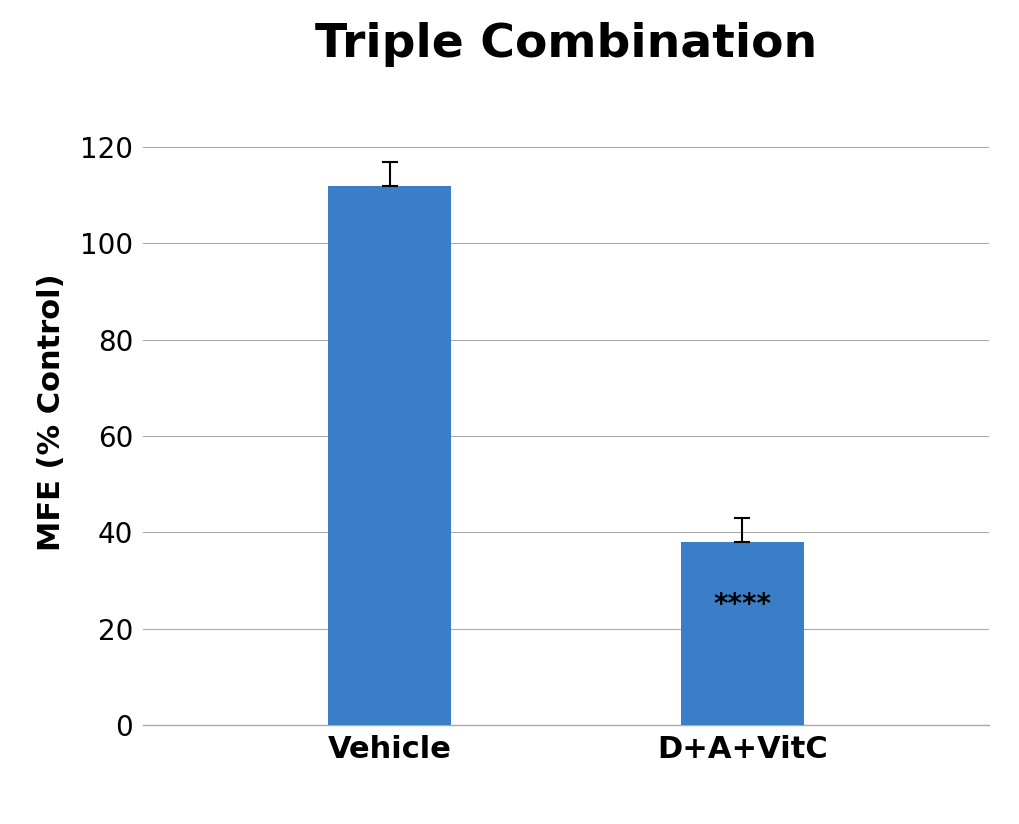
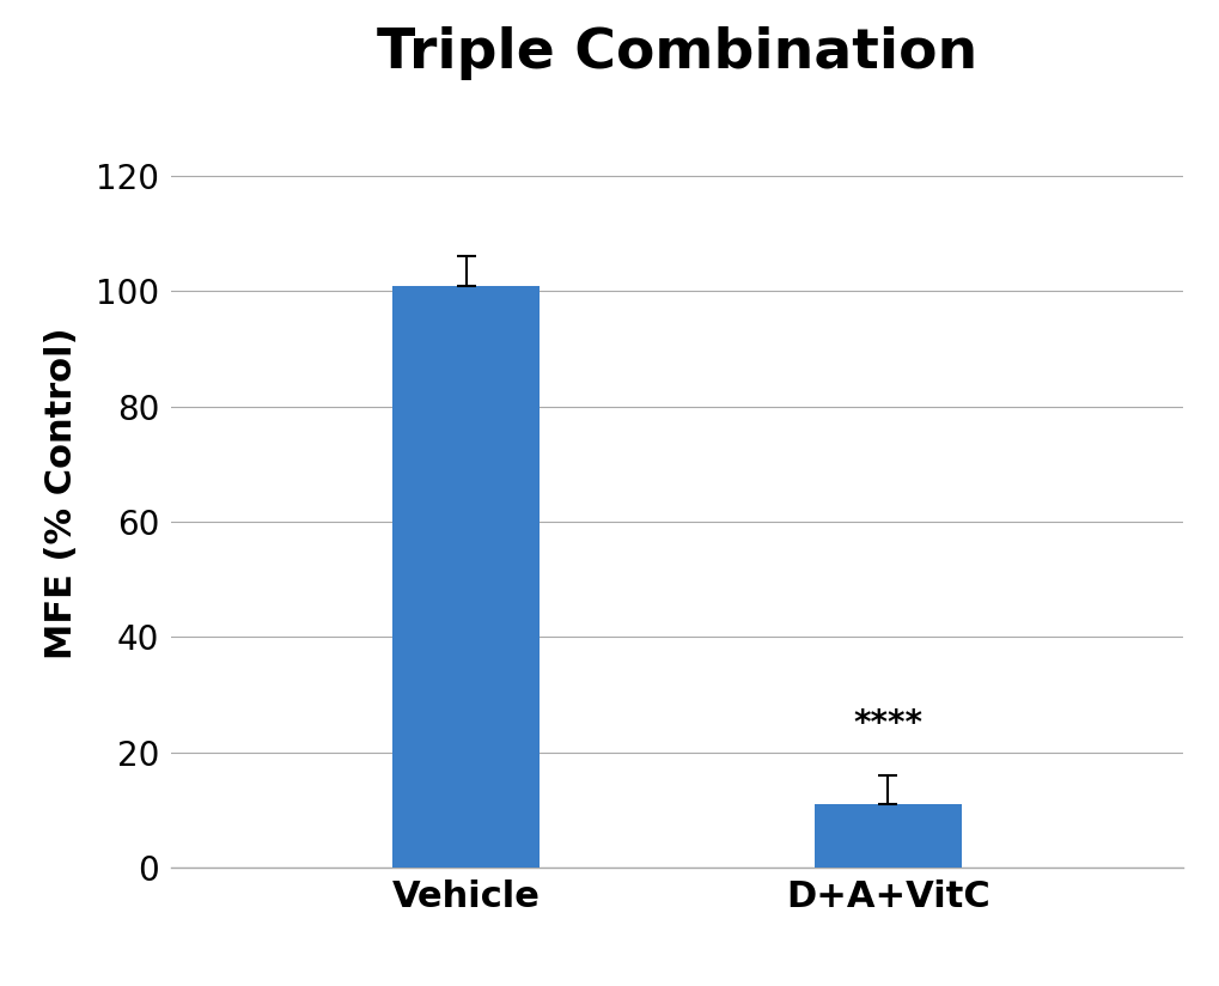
Vehicle: 112 -> 101
D+A+VitC: 38 -> 11
